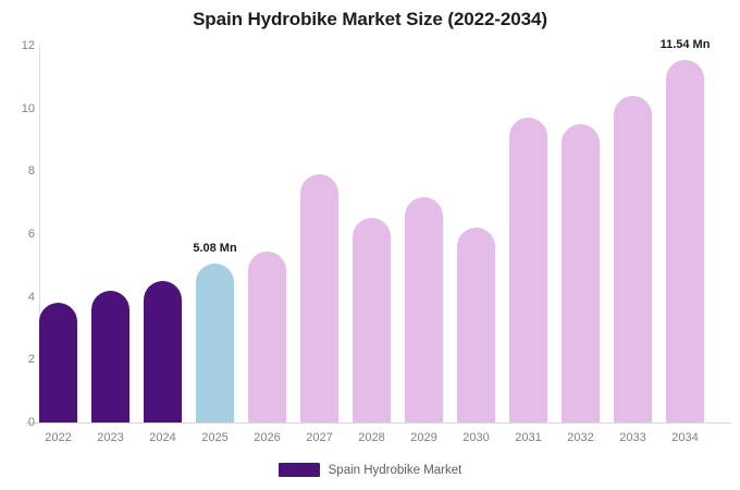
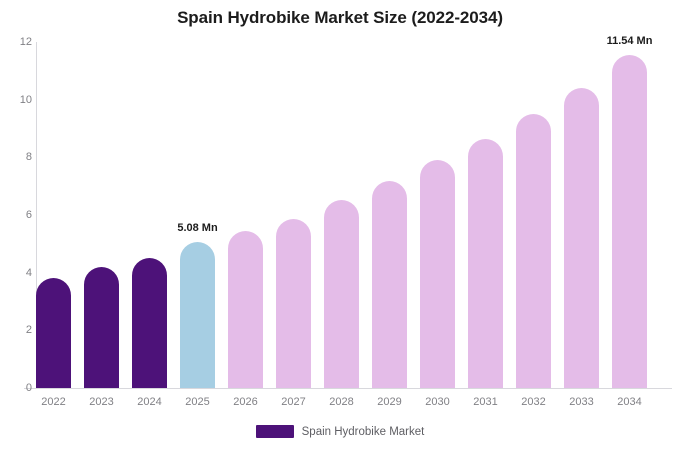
2027: 7.9 -> 5.9
2030: 6.2 -> 7.9
2031: 9.7 -> 8.6
